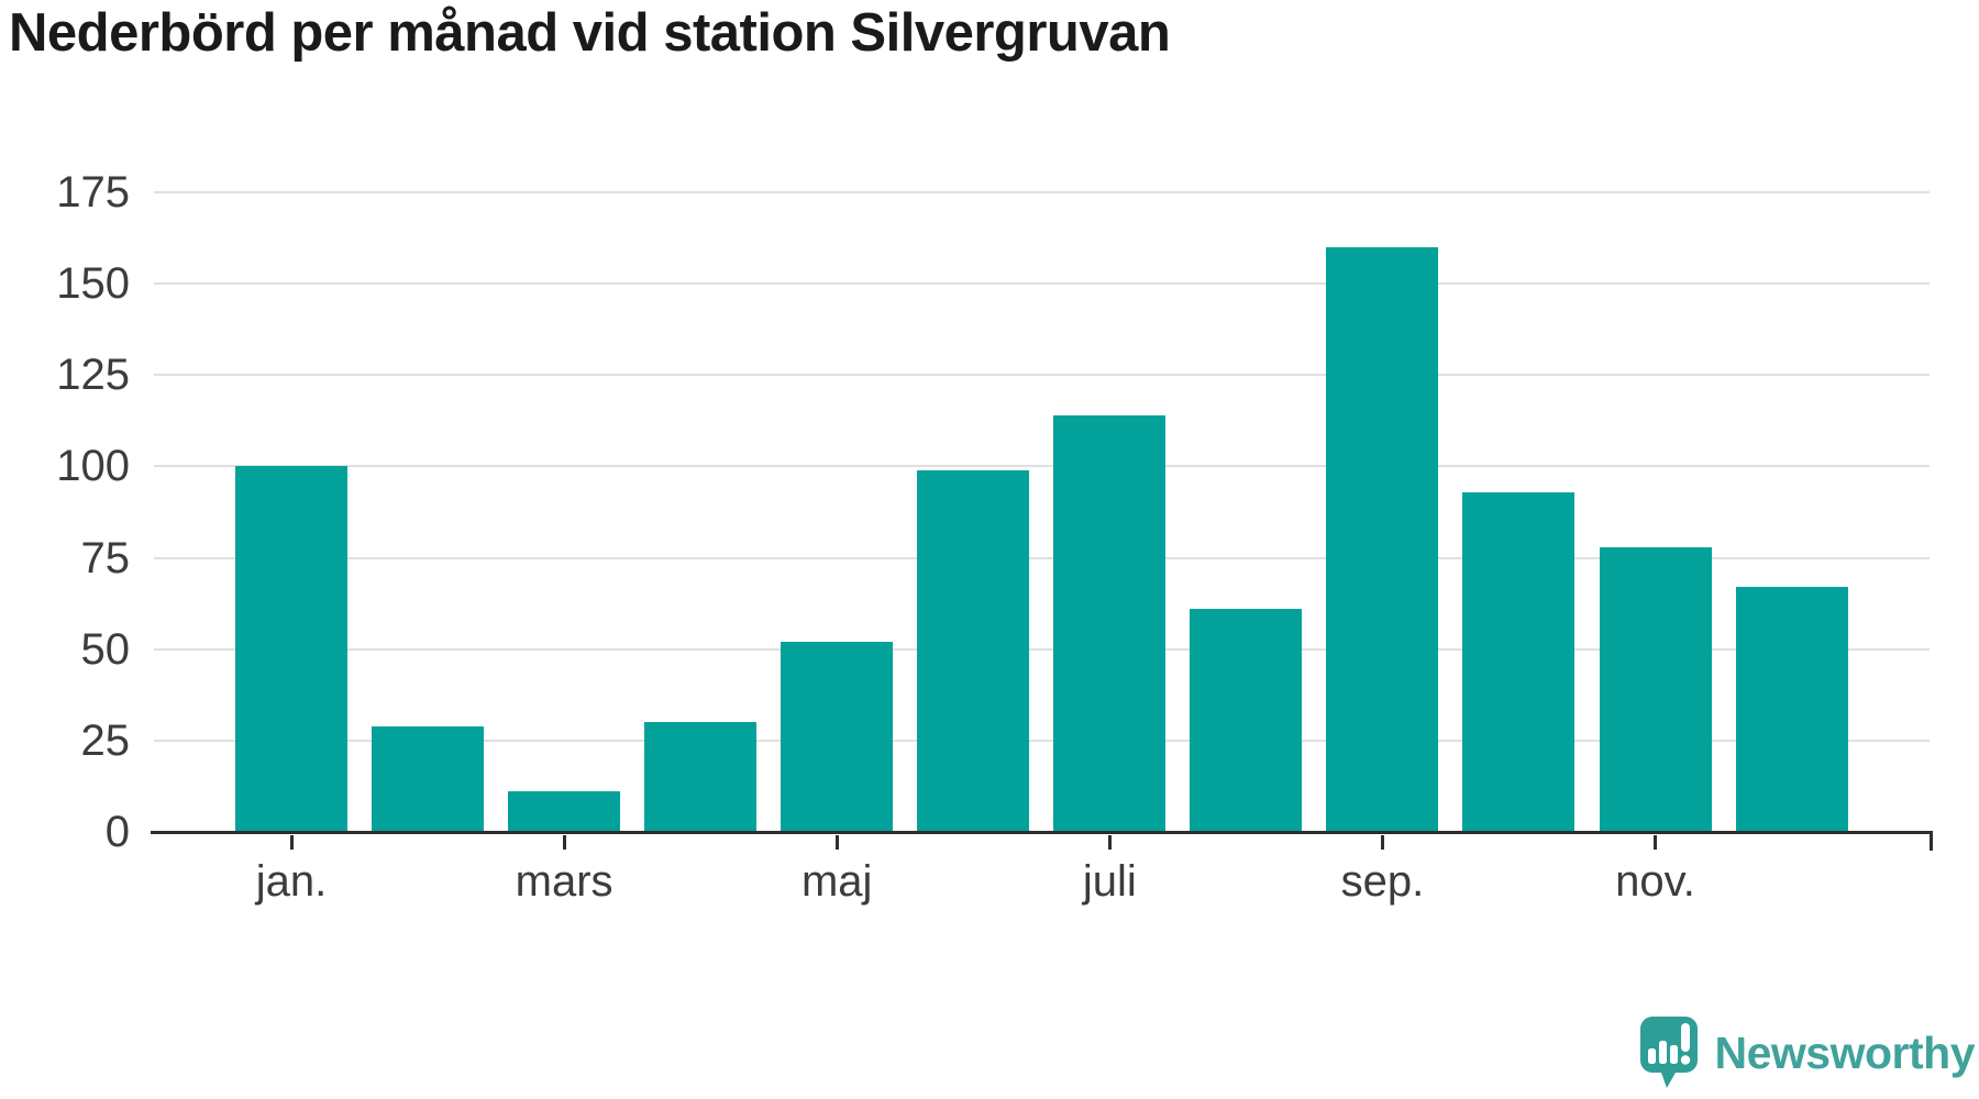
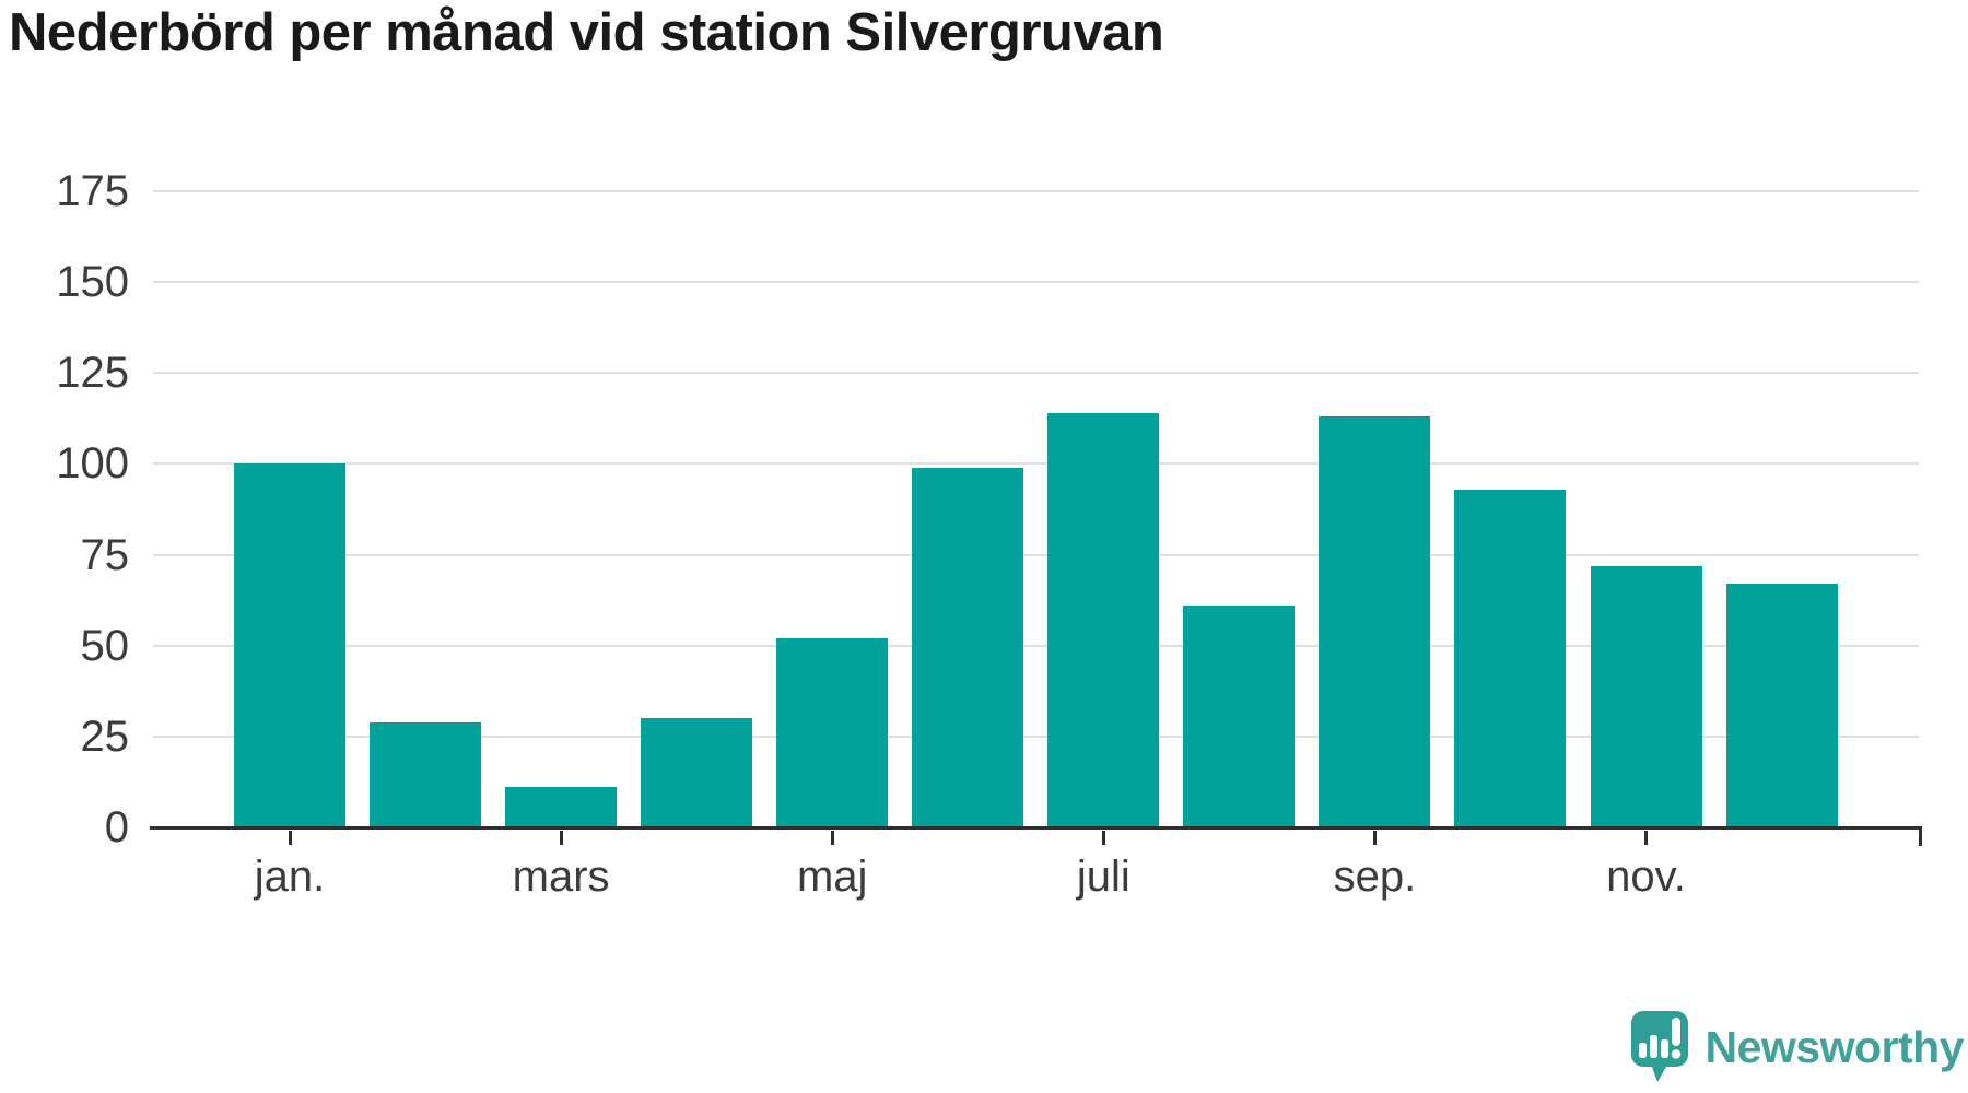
sep.: 160 -> 113
nov.: 78 -> 72
